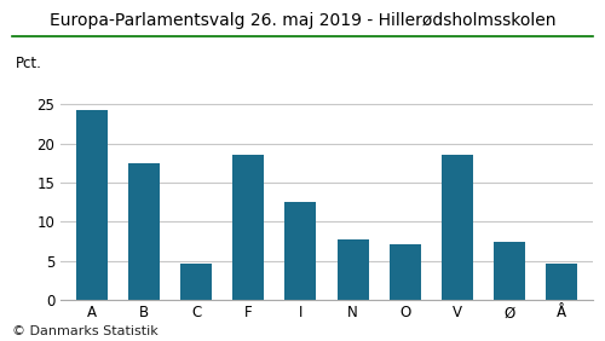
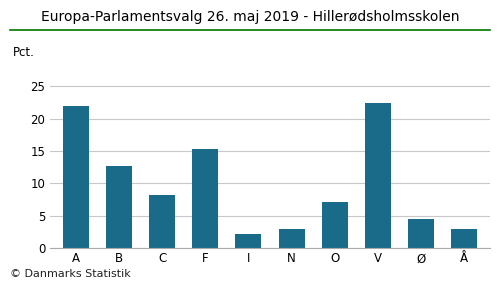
A: 24.2 -> 22.0
B: 17.4 -> 12.7
C: 4.6 -> 8.2
F: 18.6 -> 15.3
I: 12.6 -> 2.2
N: 7.8 -> 3.0
V: 18.6 -> 22.4
Ø: 7.4 -> 4.5
Å: 4.6 -> 3.0
